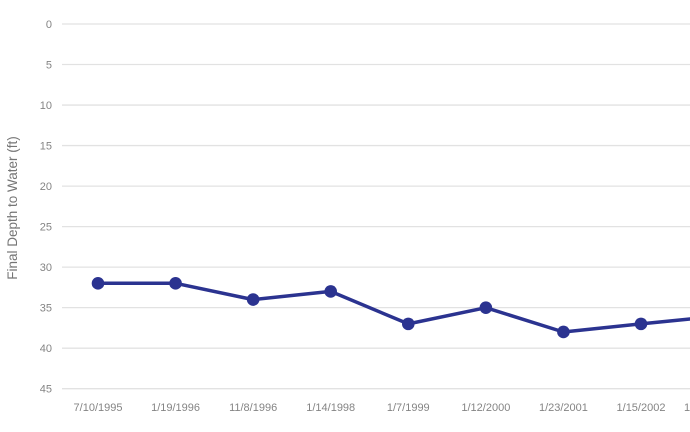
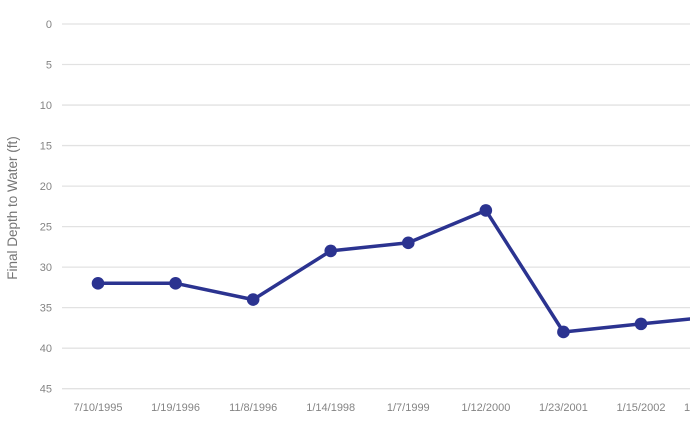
1/14/1998: 33 -> 28
1/7/1999: 37 -> 27
1/12/2000: 35 -> 23
